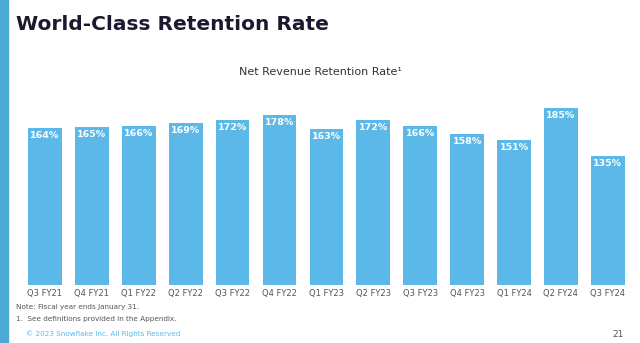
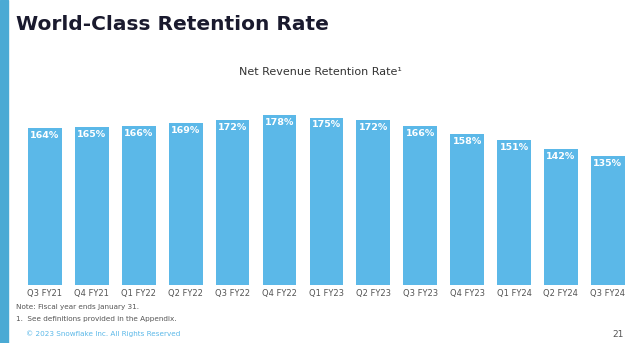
Q1 FY23: 163% -> 175%
Q2 FY24: 185% -> 142%
